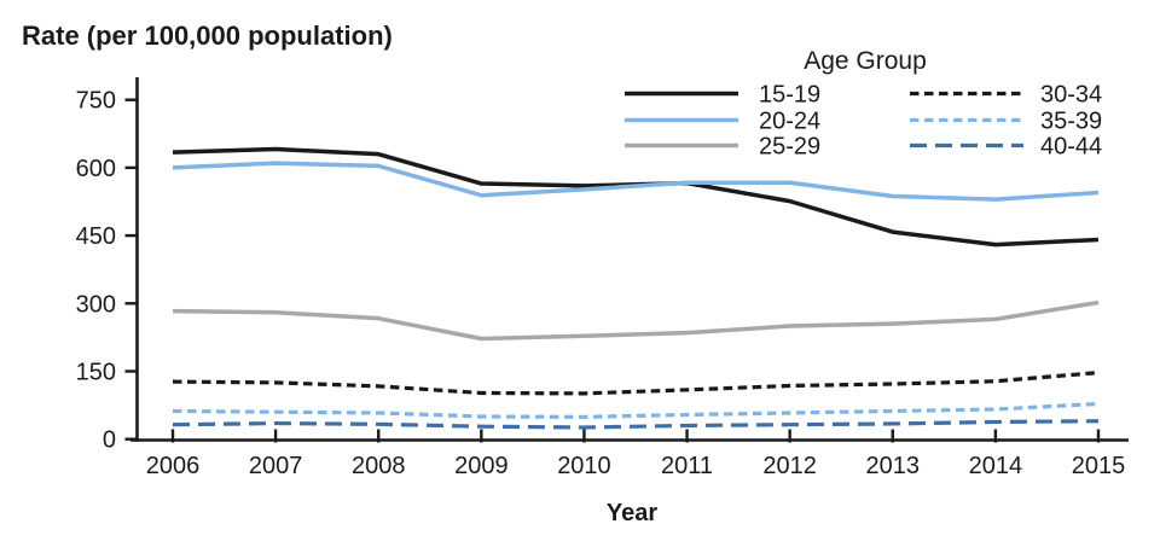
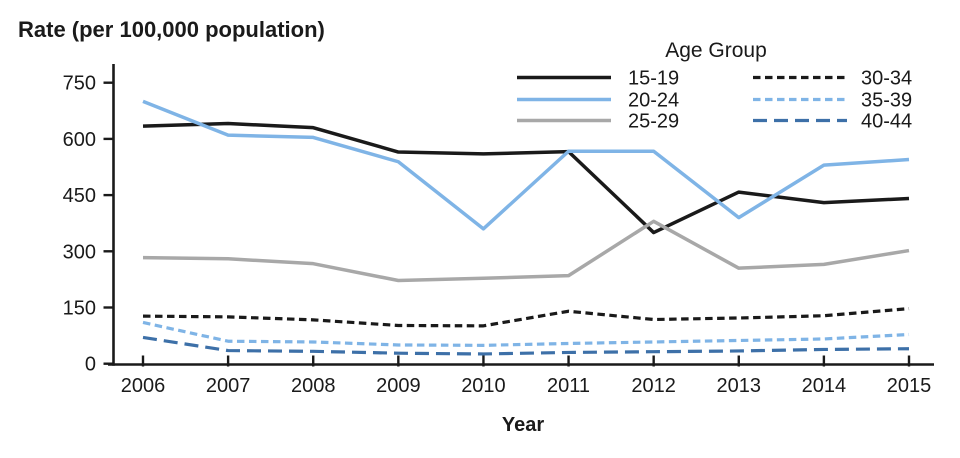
20-24/2006: 600 -> 700
35-39/2006: 60 -> 110
40-44/2006: 30 -> 70
20-24/2010: 550 -> 360
30-34/2011: 110 -> 140
15-19/2012: 530 -> 350
25-29/2012: 250 -> 380
20-24/2013: 540 -> 390
